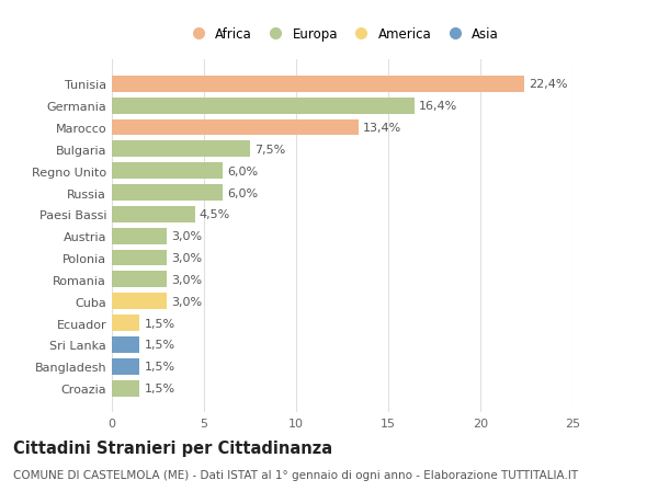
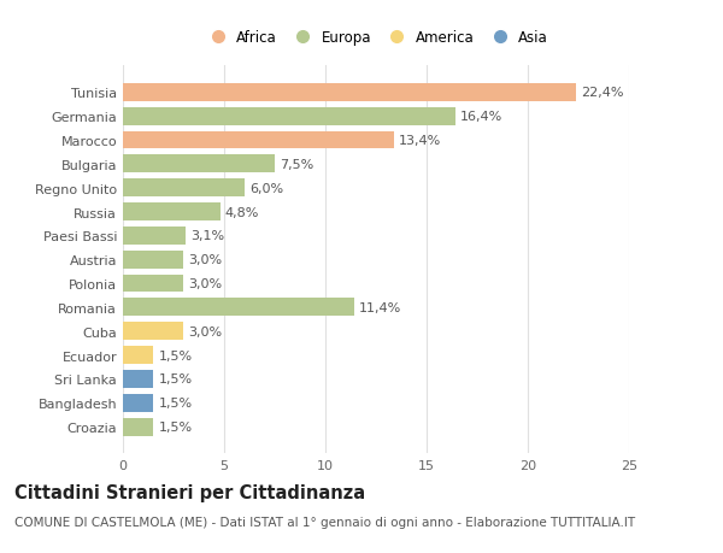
Russia: 6,0% -> 4,8%
Paesi Bassi: 4,5% -> 3,1%
Romania: 3,0% -> 11,4%
